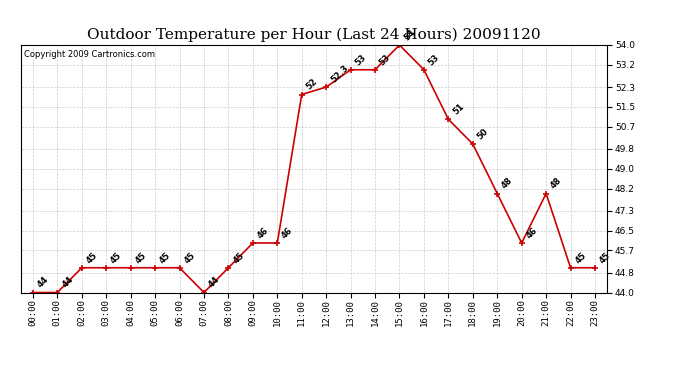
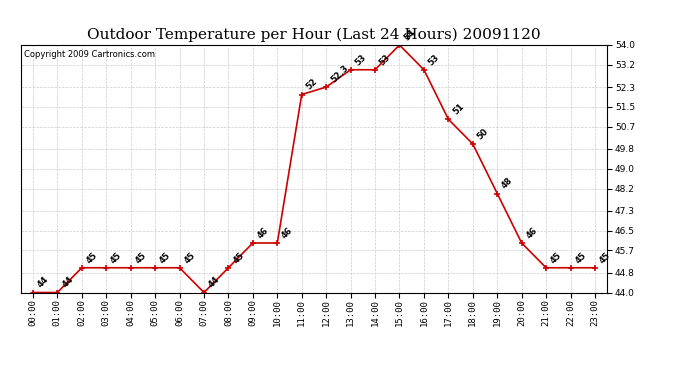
21:00: 48 -> 45
